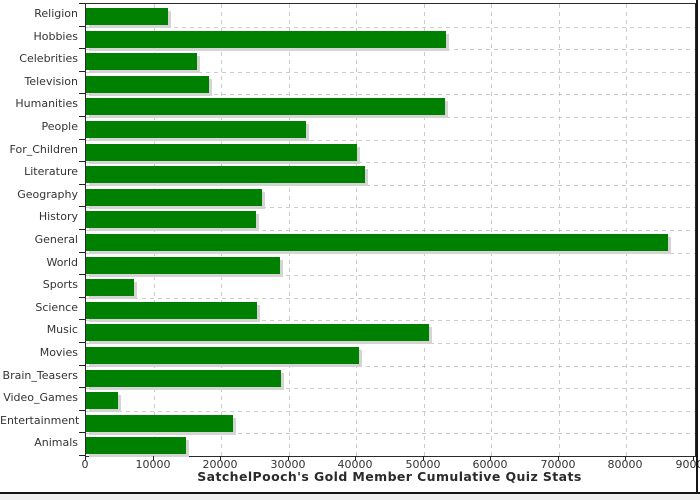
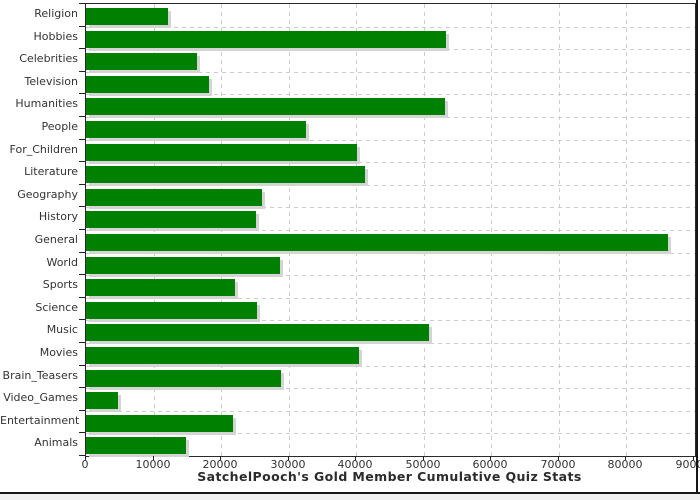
Sports: 7000 -> 22000
